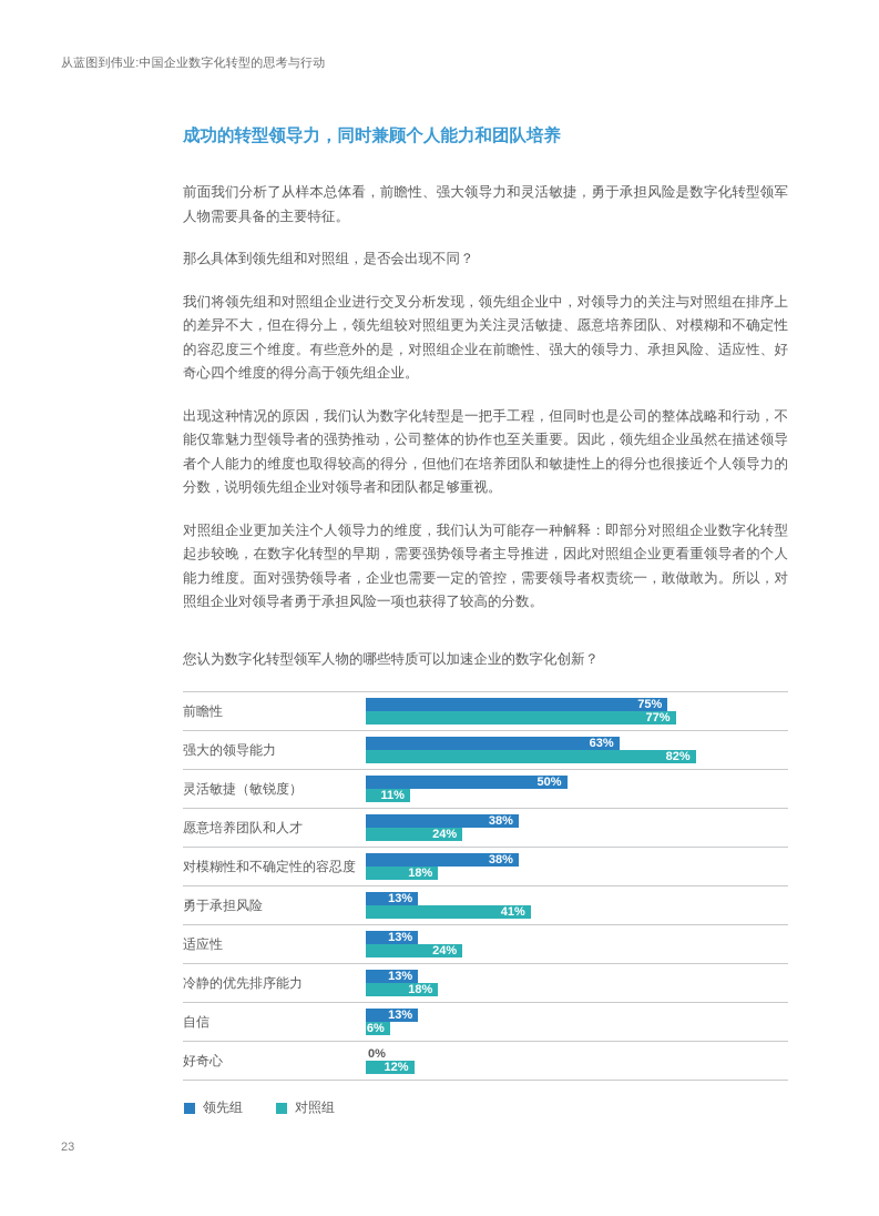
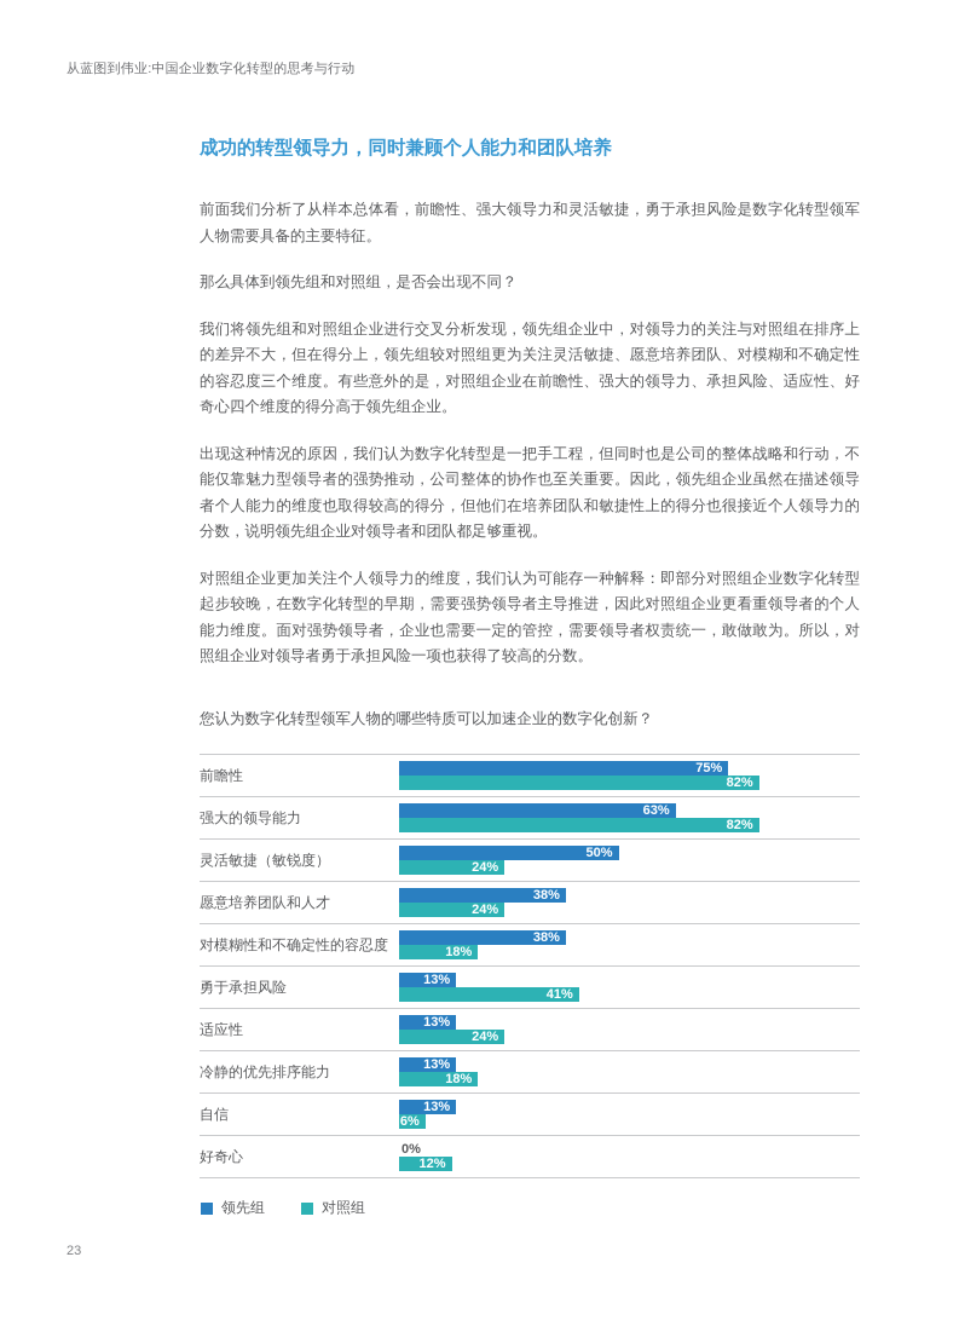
对照组/前瞻性: 77% -> 82%
对照组/灵活敏捷（敏锐度）: 11% -> 24%
